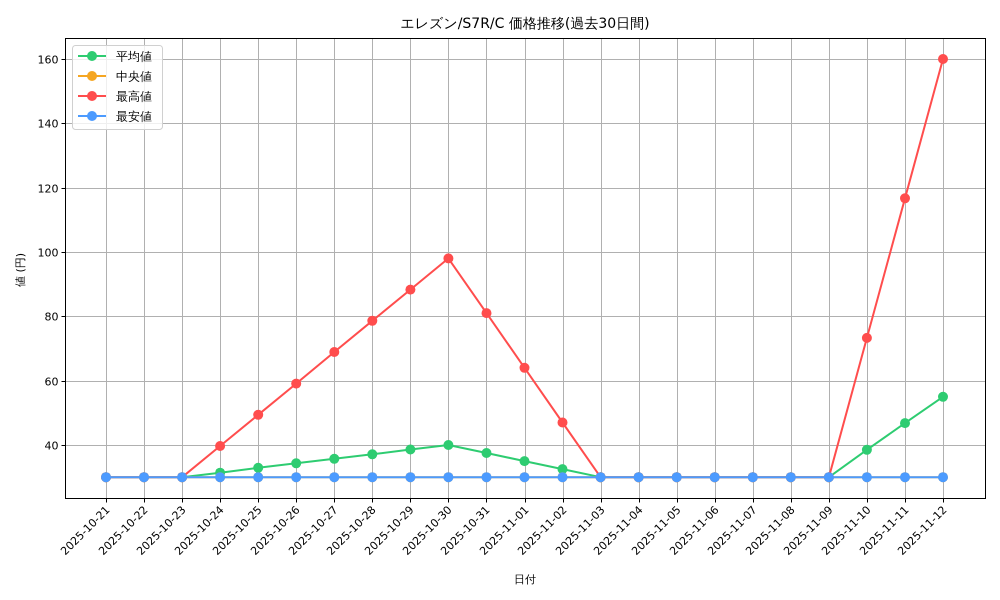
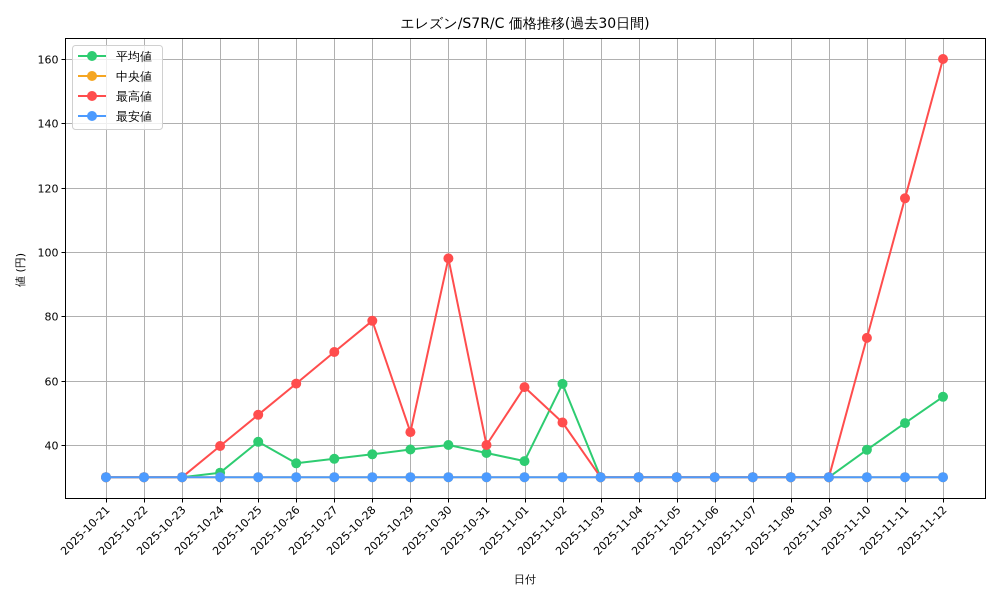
平均値/2025-10-25: 33 -> 41
最高値/2025-10-29: 88 -> 44
最高値/2025-10-31: 81 -> 40
最高値/2025-11-01: 64 -> 58
平均値/2025-11-02: 32 -> 59
